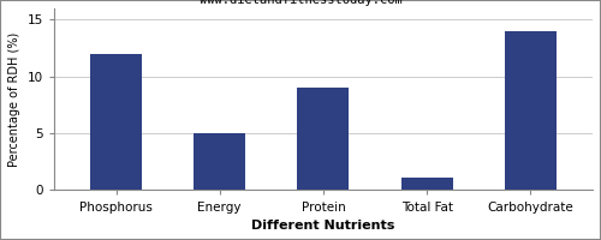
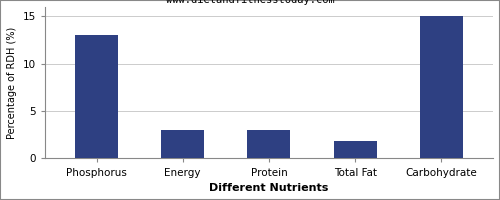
Phosphorus: 12.0 -> 13.0
Energy: 5.0 -> 3.0
Protein: 9.0 -> 3.0
Total Fat: 1.1 -> 1.8
Carbohydrate: 14.0 -> 15.0
